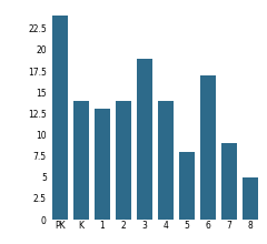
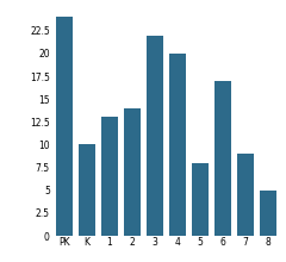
K: 14 -> 10
3: 19 -> 22
4: 14 -> 20
